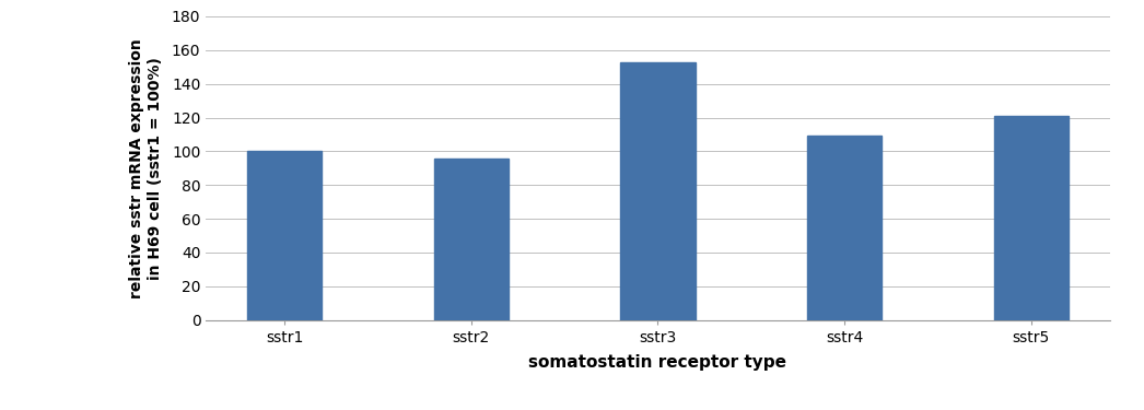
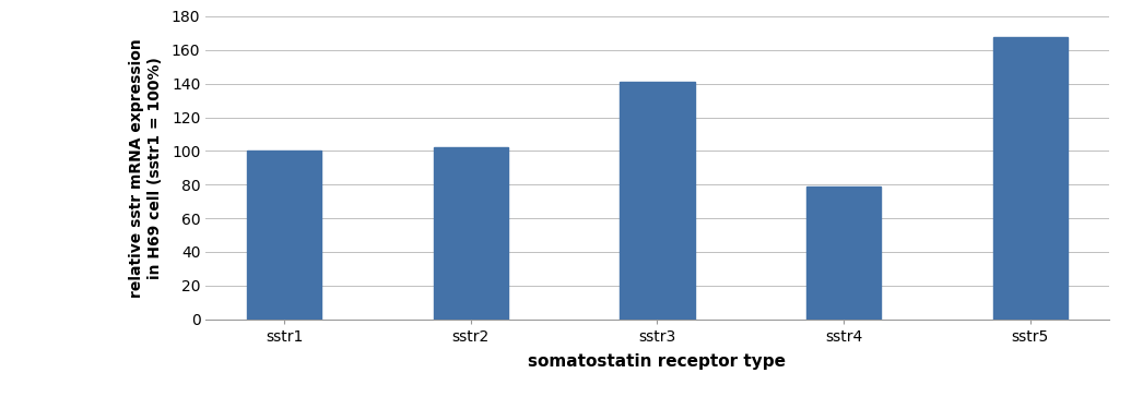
sstr2: 96 -> 102
sstr3: 153 -> 141
sstr4: 109 -> 79
sstr5: 121 -> 168
